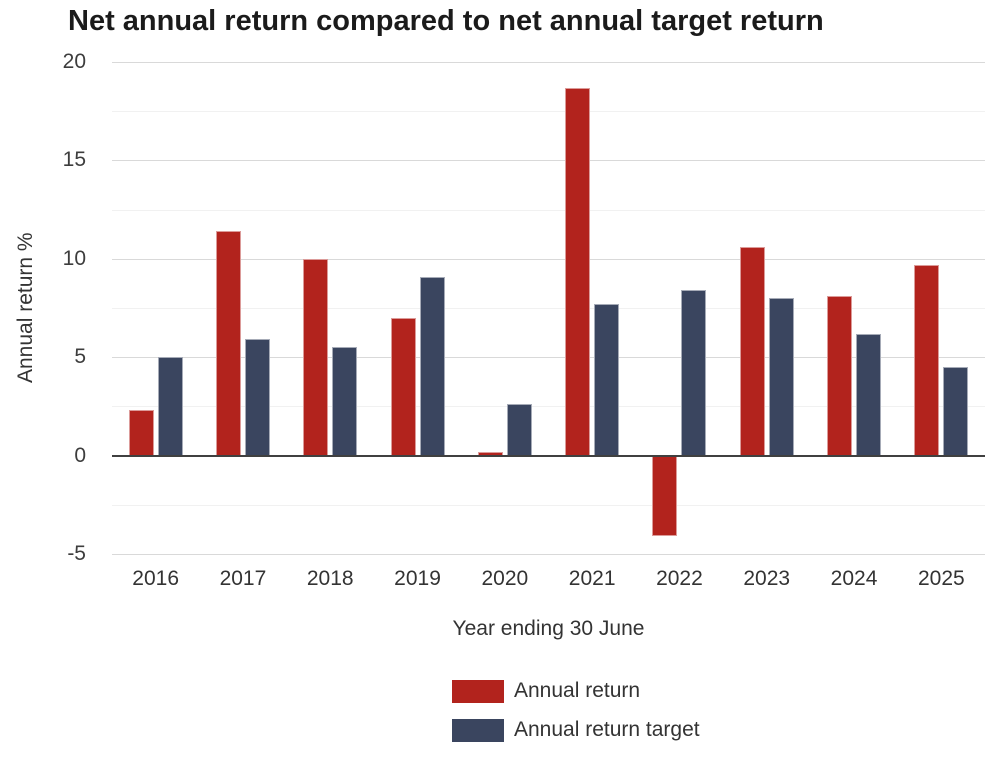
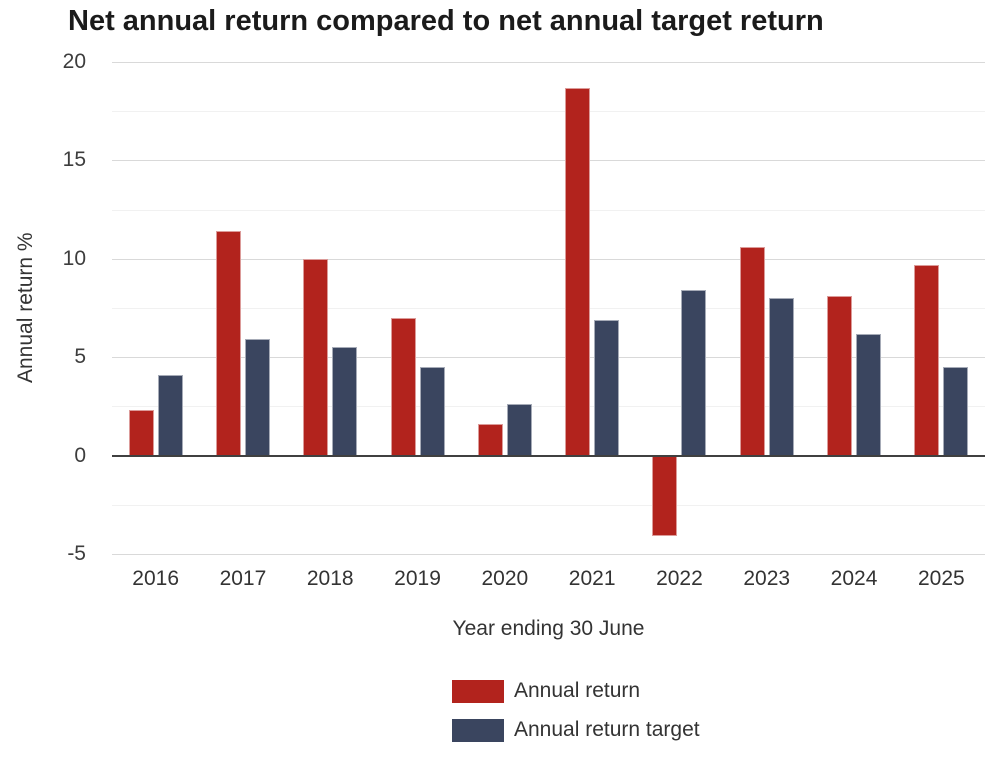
Annual return target/2016: 5.0 -> 4.1
Annual return target/2019: 9.1 -> 4.5
Annual return/2020: 0.2 -> 1.6
Annual return target/2021: 7.7 -> 6.9
